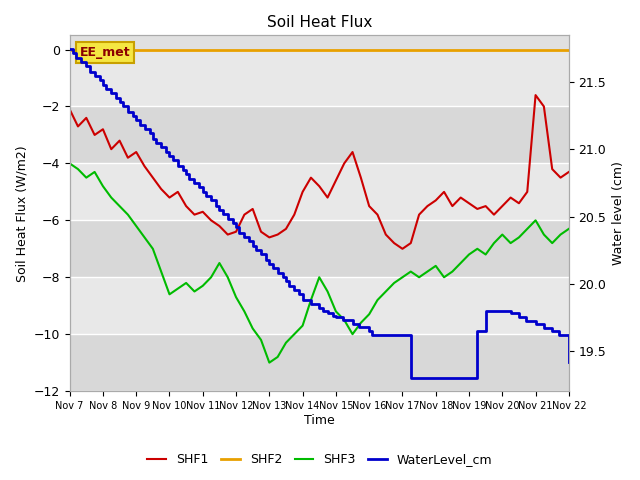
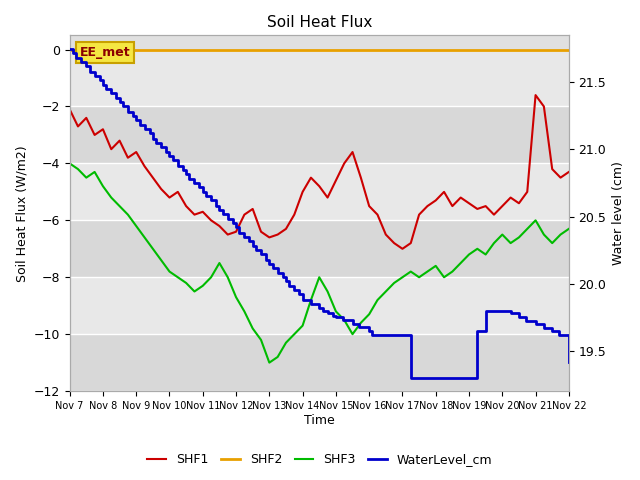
SHF3/Nov 10: -8.6 -> -7.8
